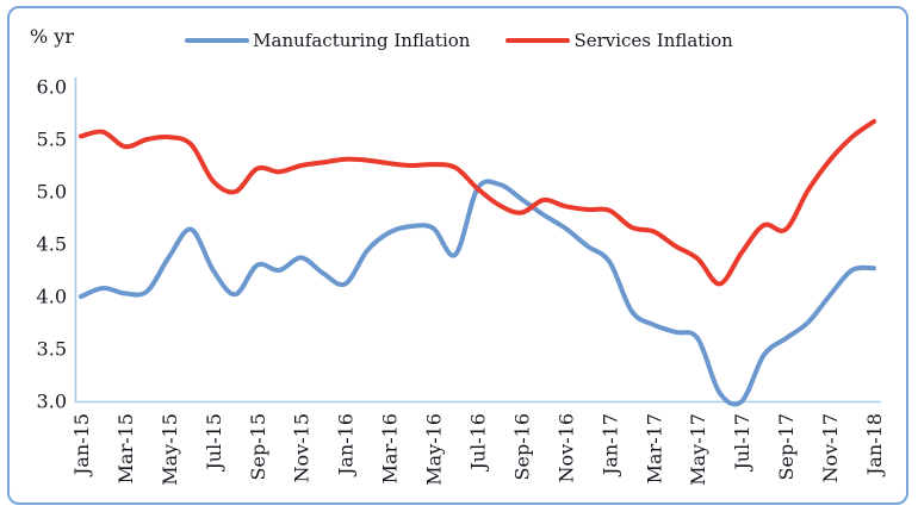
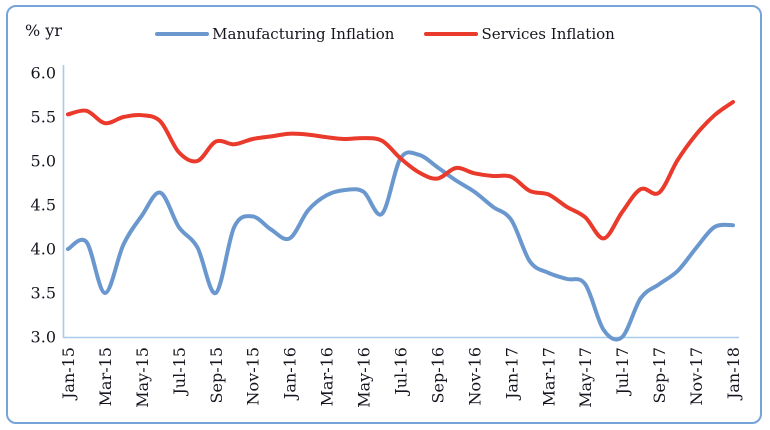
Manufacturing Inflation/Mar-15: 4.0 -> 3.5
Manufacturing Inflation/Sep-15: 4.3 -> 3.5
